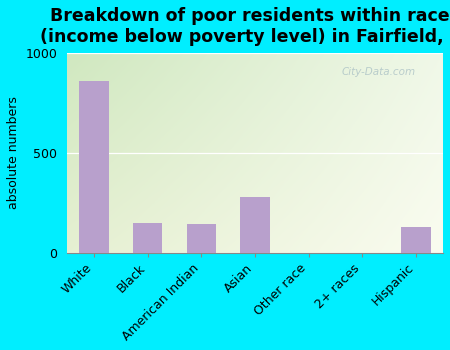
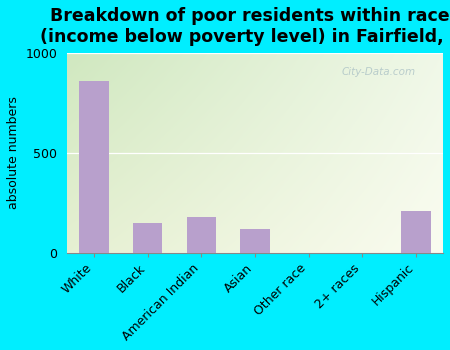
American Indian: 140 -> 180
Asian: 280 -> 120
Hispanic: 130 -> 210
